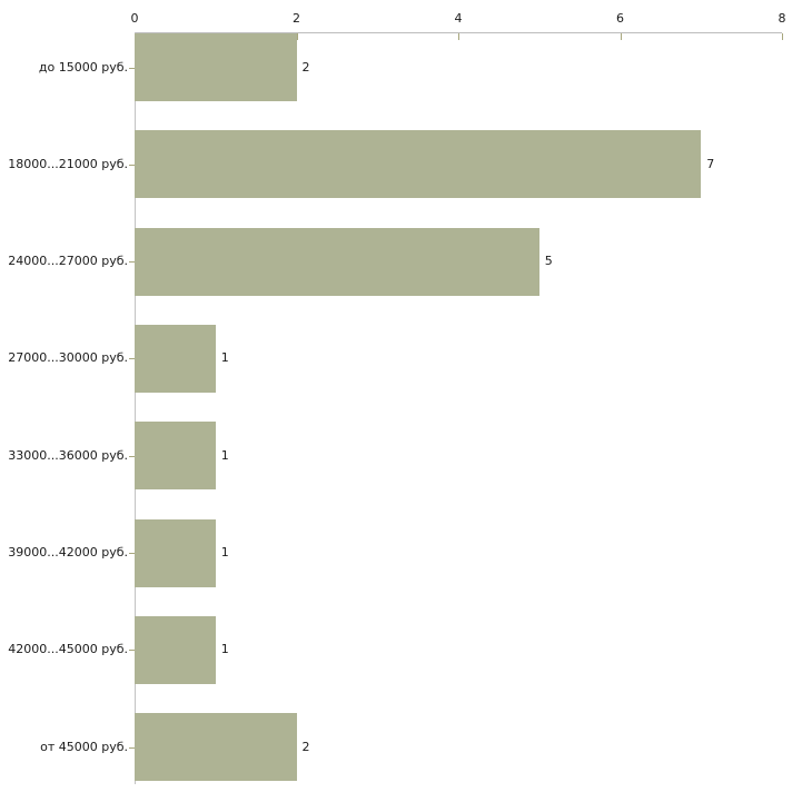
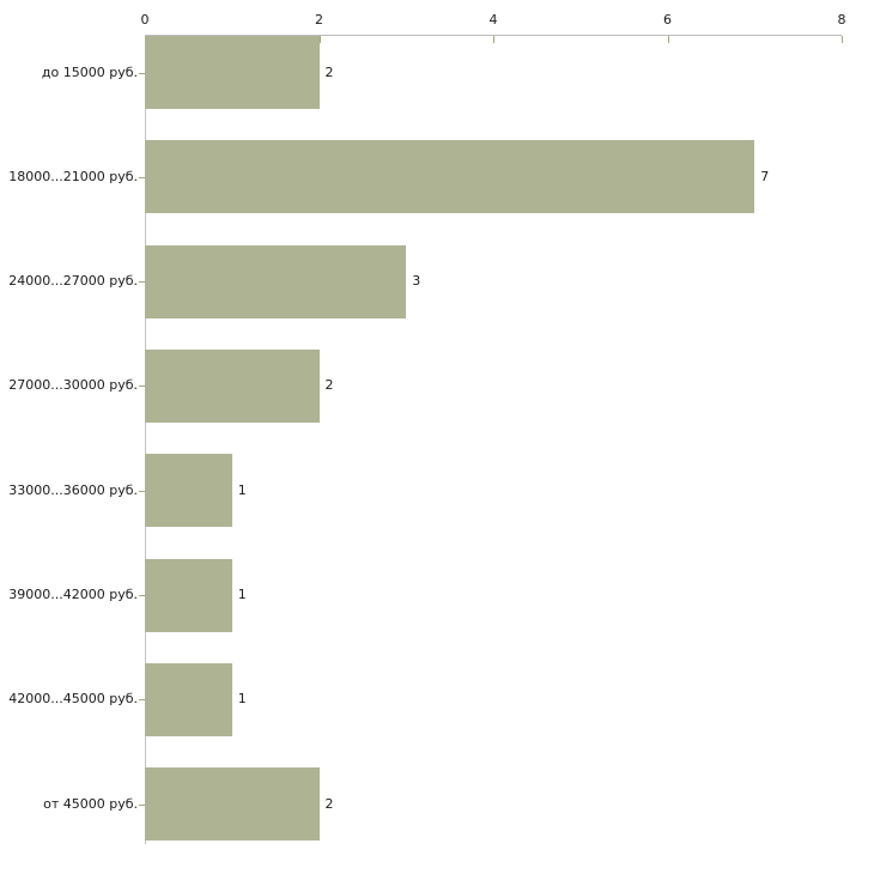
24000...27000 руб.: 5 -> 3
27000...30000 руб.: 1 -> 2
